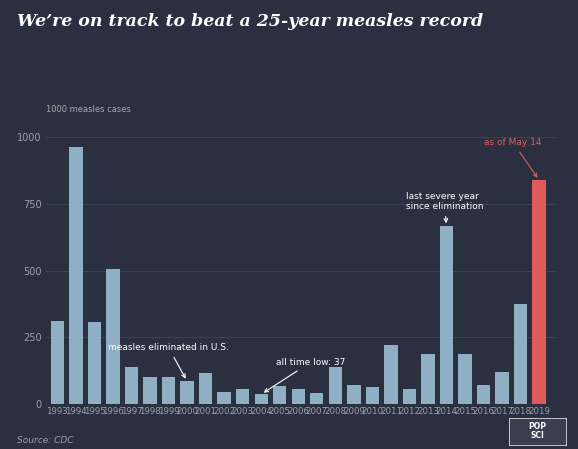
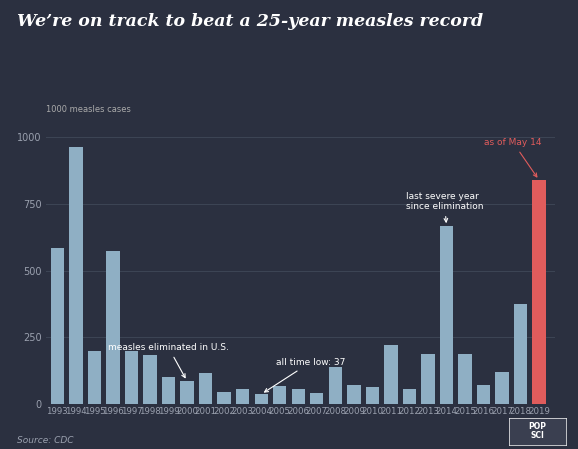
1993: 312 -> 585
1995: 309 -> 200
1996: 508 -> 575
1997: 138 -> 200
1998: 100 -> 185
